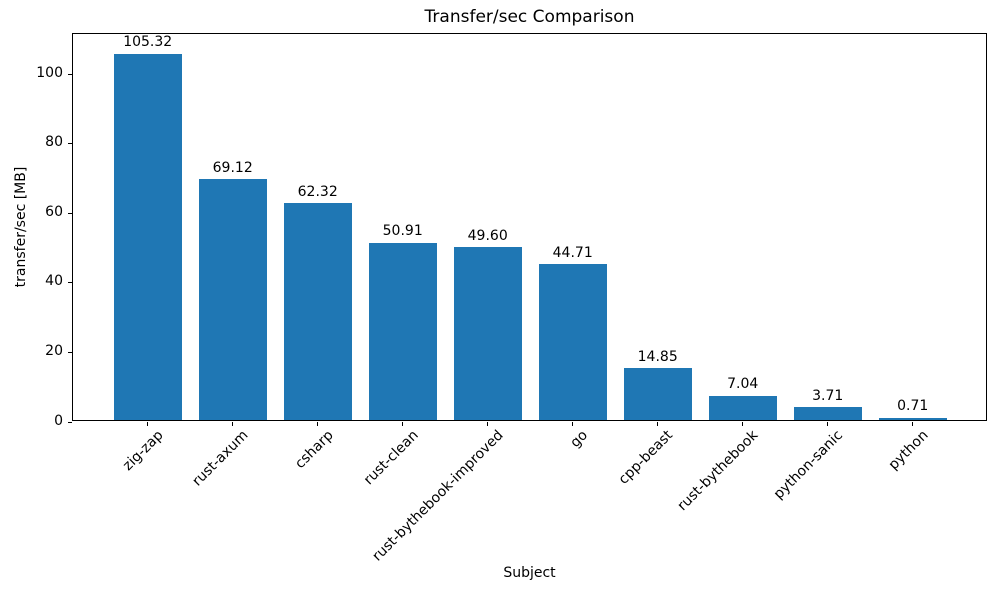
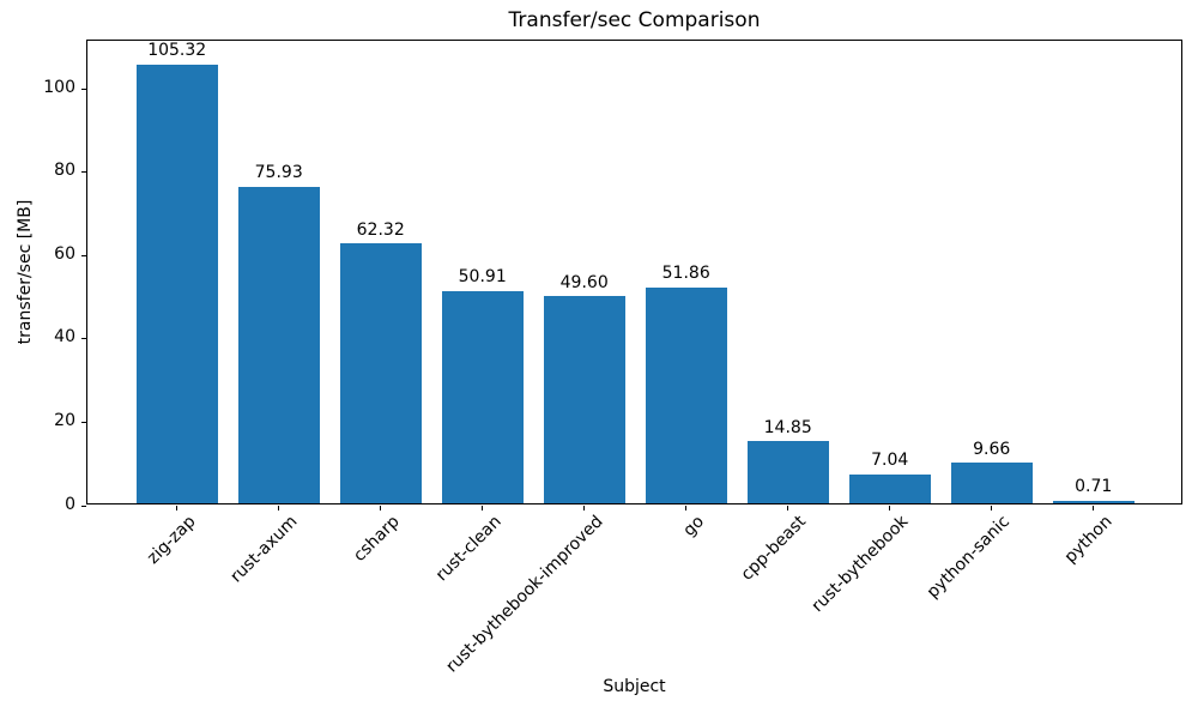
rust-axum: 69.12 -> 75.93
go: 44.71 -> 51.86
python-sanic: 3.71 -> 9.66
